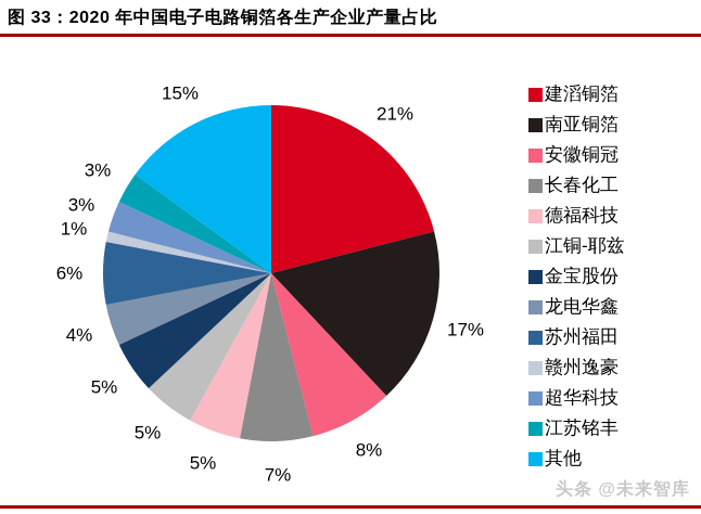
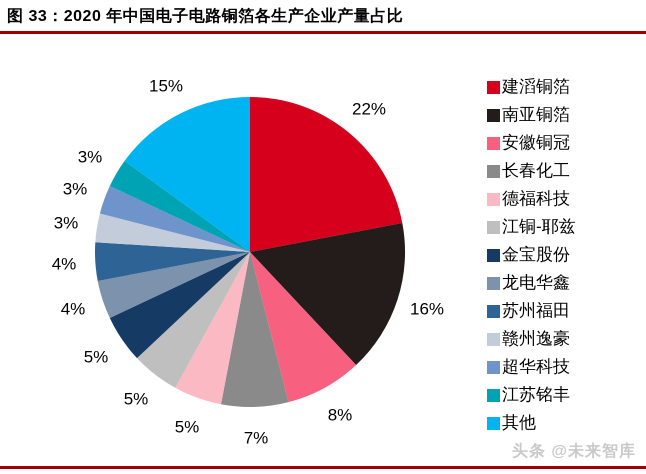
建滔铜箔: 21% -> 22%
南亚铜箔: 17% -> 16%
苏州福田: 6% -> 4%
赣州逸豪: 1% -> 3%
